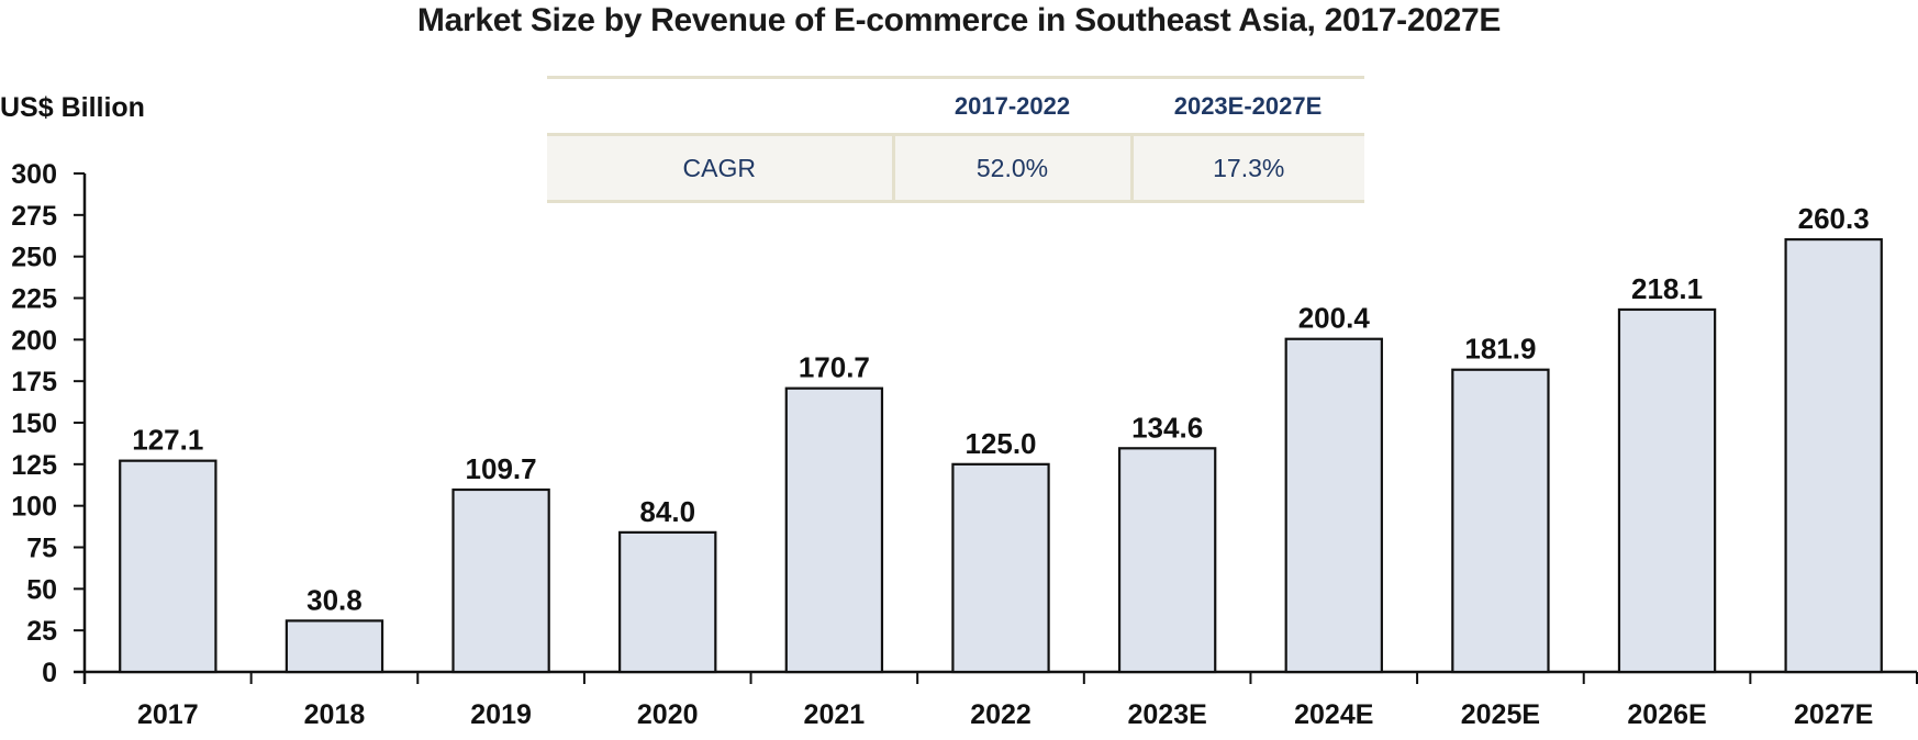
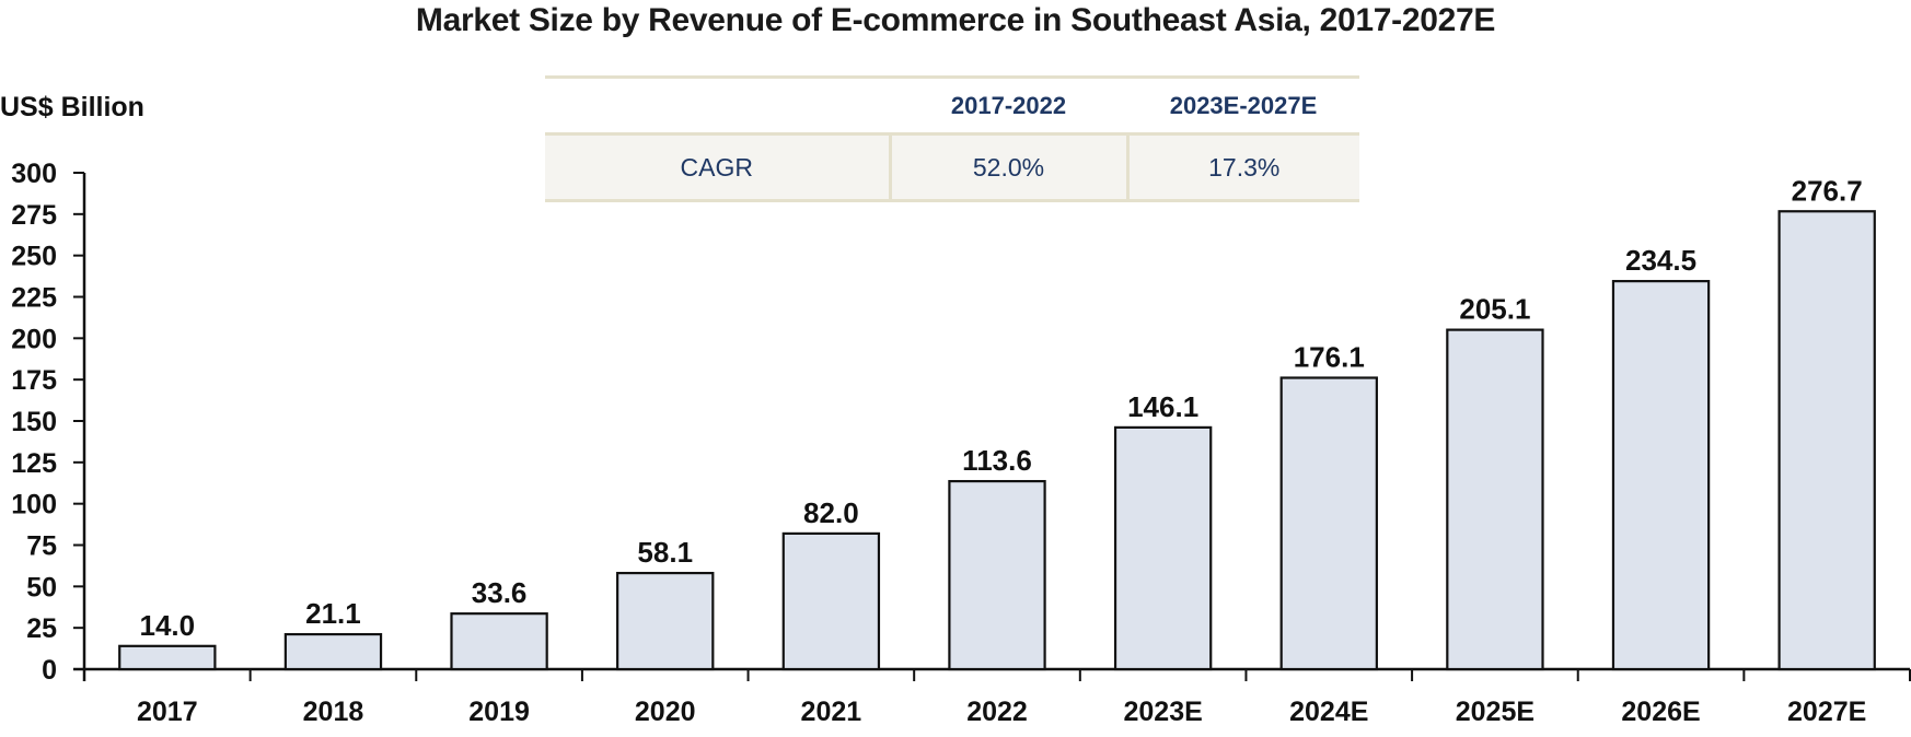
2017: 127.1 -> 14.0
2018: 30.8 -> 21.1
2019: 109.7 -> 33.6
2020: 84.0 -> 58.1
2021: 170.7 -> 82.0
2022: 125.0 -> 113.6
2023E: 134.6 -> 146.1
2024E: 200.4 -> 176.1
2025E: 181.9 -> 205.1
2026E: 218.1 -> 234.5
2027E: 260.3 -> 276.7
